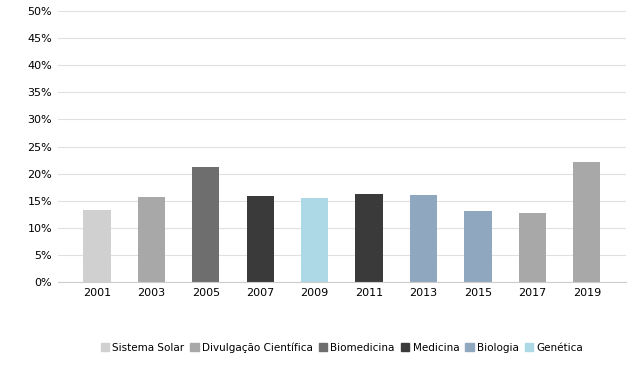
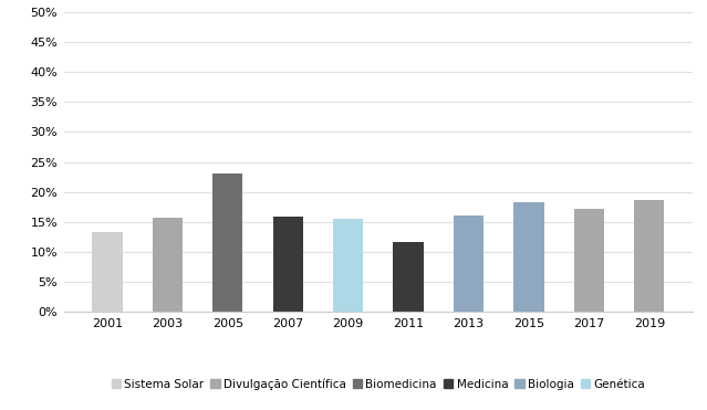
2005: 21.3% -> 23.0%
2011: 16.3% -> 11.6%
2015: 13.1% -> 18.2%
2017: 12.7% -> 17.2%
2019: 22.2% -> 18.6%
